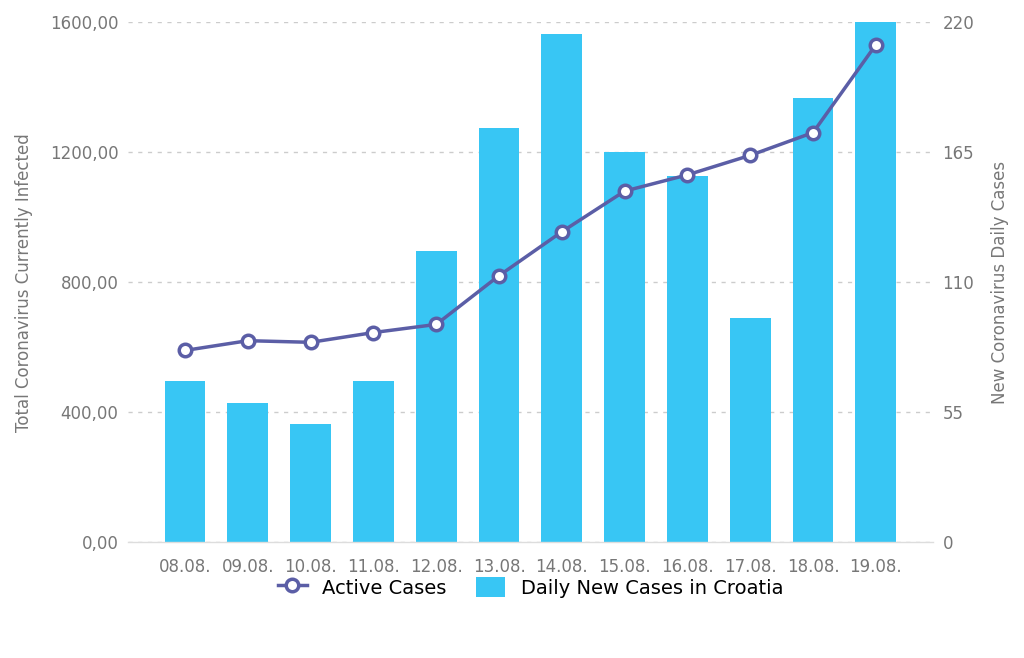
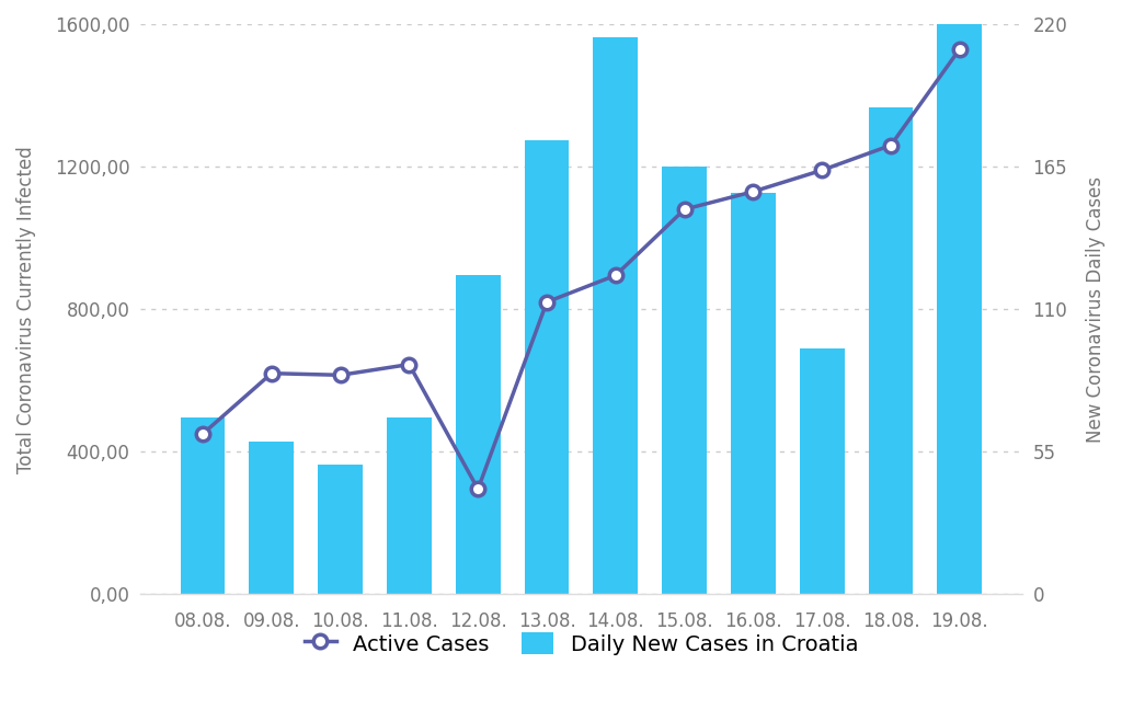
Active Cases/08.08.: 590 -> 450
Active Cases/12.08.: 670 -> 295
Active Cases/14.08.: 955 -> 895
